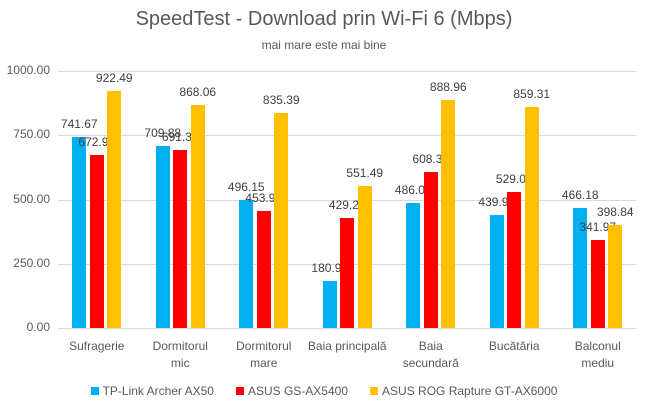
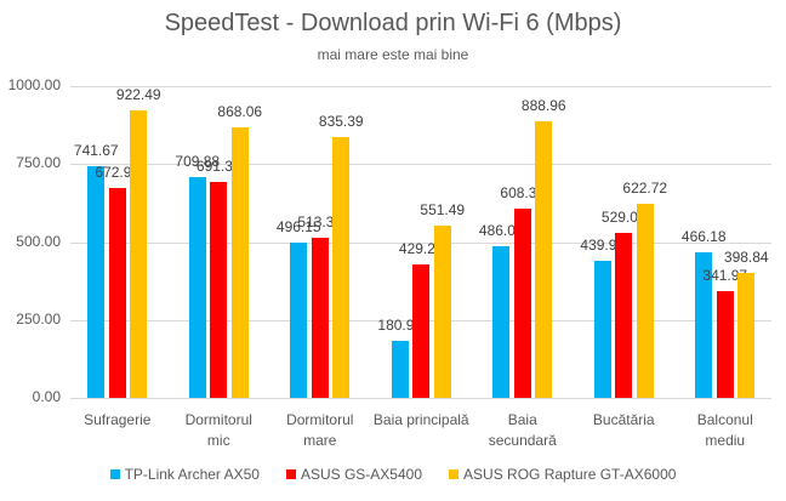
ASUS GS-AX5400/Dormitorul mare: 453.98 -> 513.39
ASUS ROG Rapture GT-AX6000/Bucătăria: 859.31 -> 622.72
